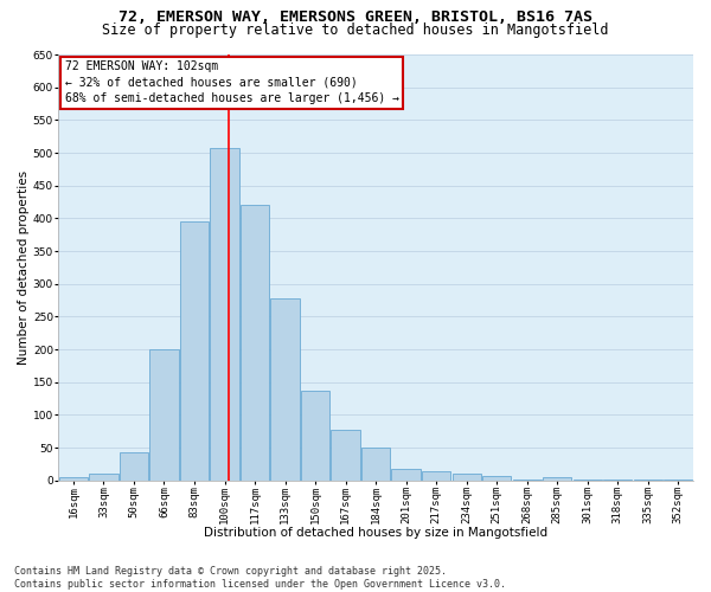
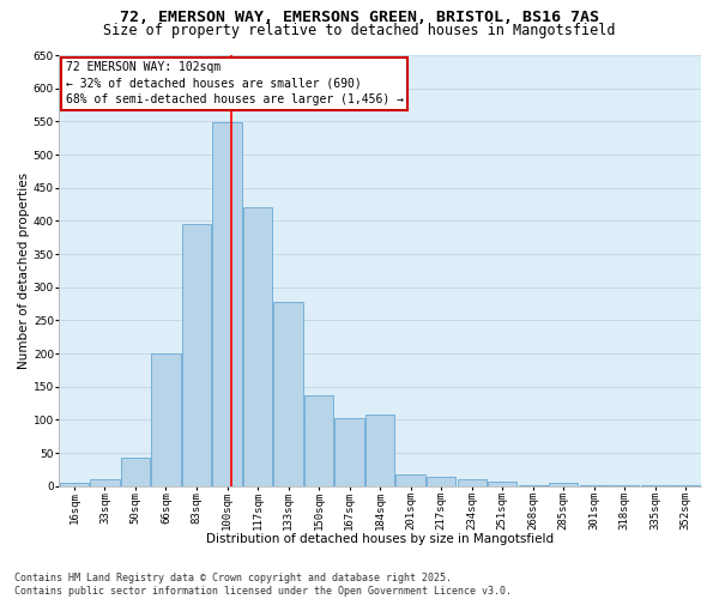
100sqm: 507 -> 548
167sqm: 78 -> 102
184sqm: 50 -> 108
